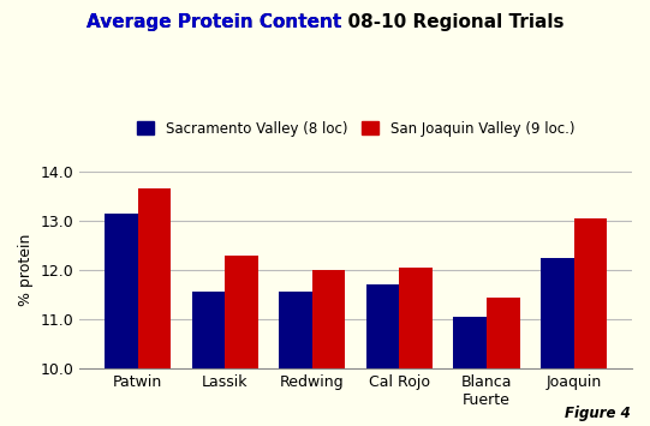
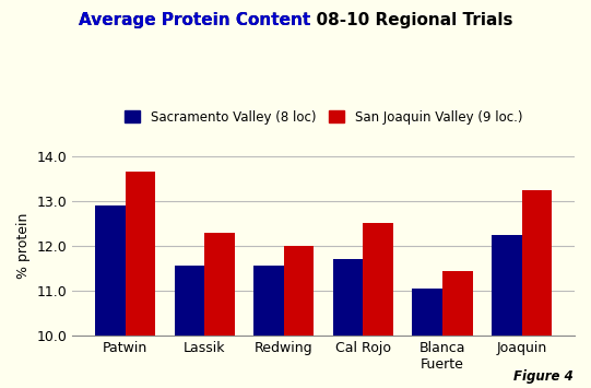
Sacramento Valley (8 loc)/Patwin: 13.15 -> 12.90
San Joaquin Valley (9 loc.)/Cal Rojo: 12.05 -> 12.50
San Joaquin Valley (9 loc.)/Joaquin: 13.05 -> 13.25
